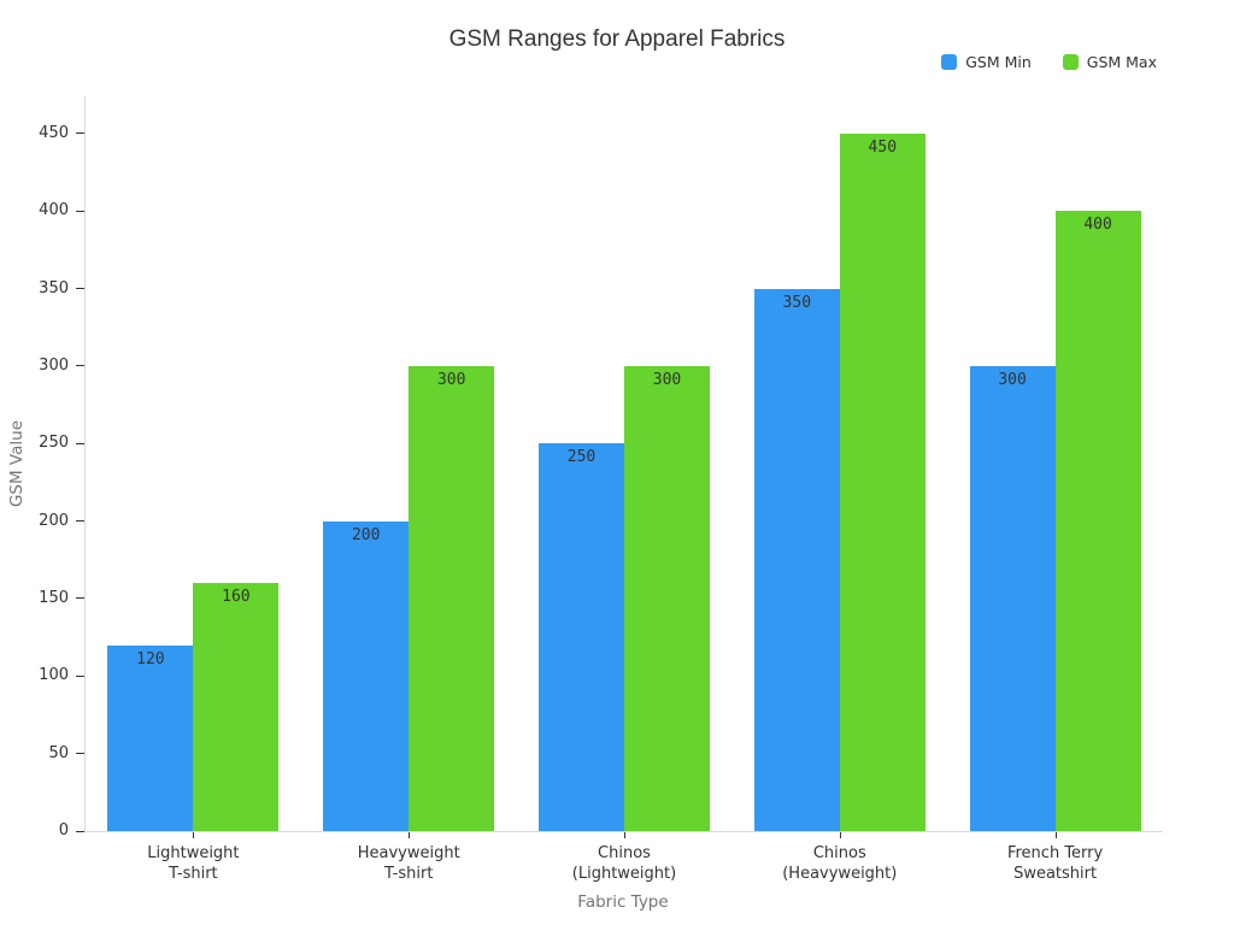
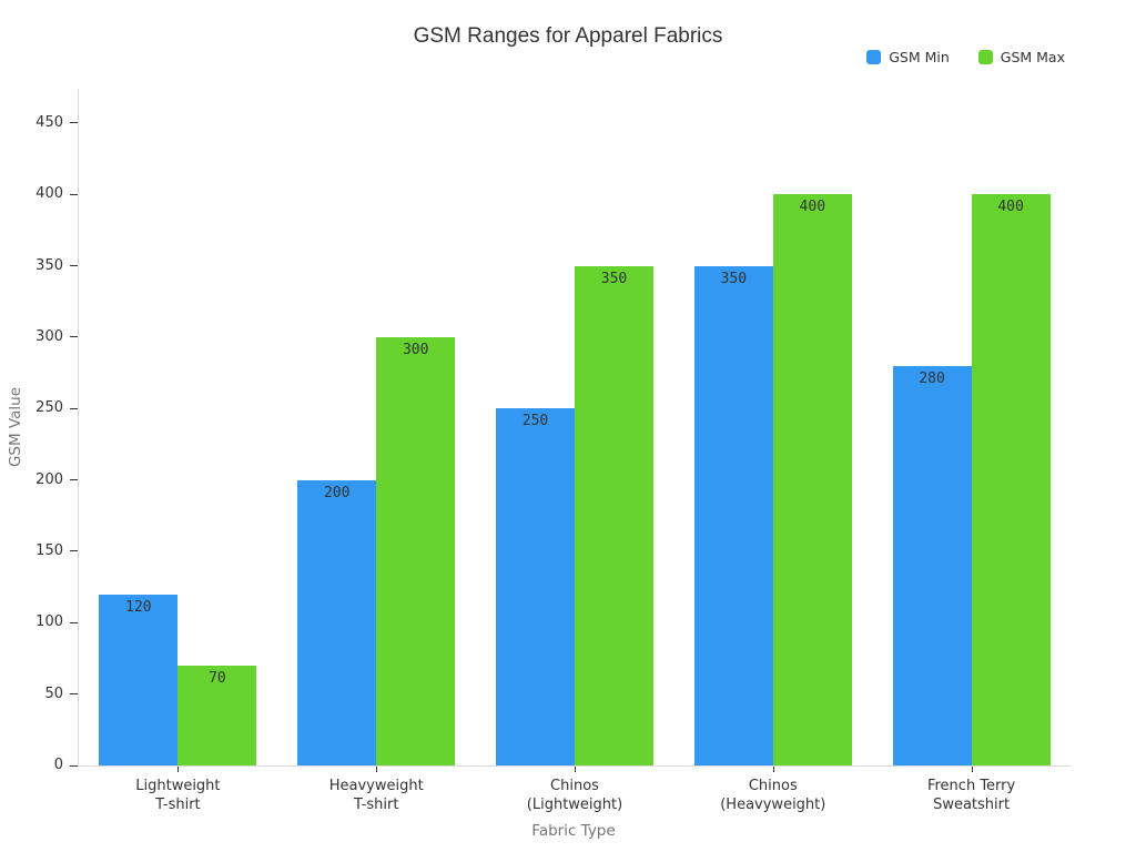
GSM Max/Lightweight T-shirt: 160 -> 70
GSM Max/Chinos (Lightweight): 300 -> 350
GSM Max/Chinos (Heavyweight): 450 -> 400
GSM Min/French Terry Sweatshirt: 300 -> 280
